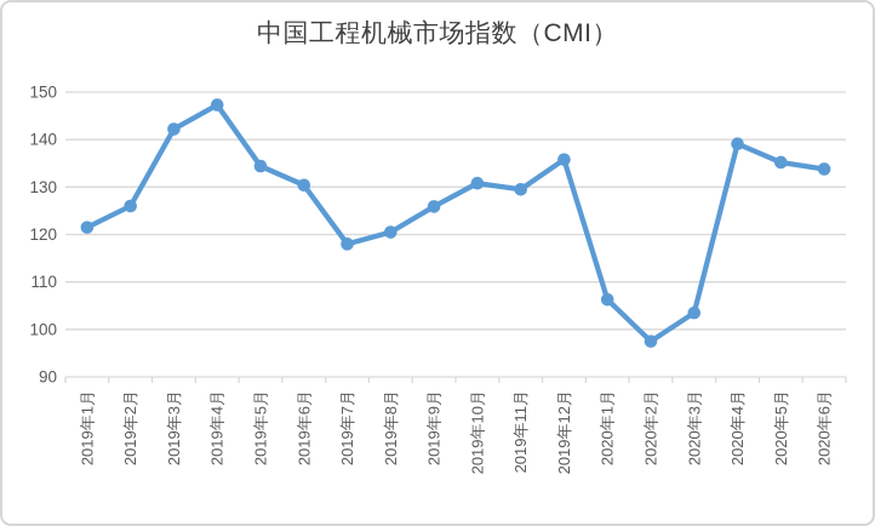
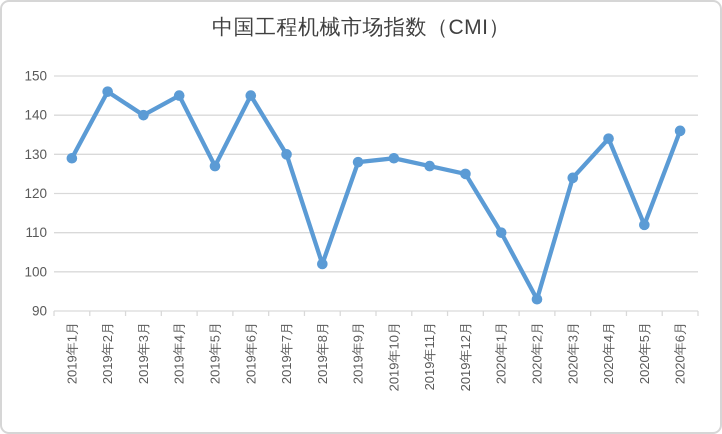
2019年1月: 122 -> 129
2019年2月: 126 -> 146
2019年3月: 142 -> 140
2019年4月: 147 -> 145
2019年5月: 134 -> 127
2019年6月: 130 -> 145
2019年7月: 118 -> 130
2019年8月: 120 -> 102
2019年9月: 126 -> 128
2019年10月: 131 -> 129
2019年11月: 130 -> 127
2019年12月: 136 -> 125
2020年1月: 106 -> 110
2020年2月: 98 -> 93
2020年3月: 104 -> 124
2020年4月: 139 -> 134
2020年5月: 135 -> 112
2020年6月: 134 -> 136
